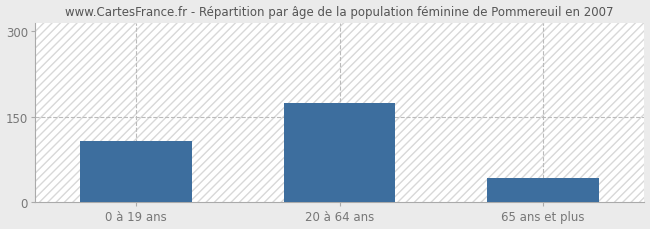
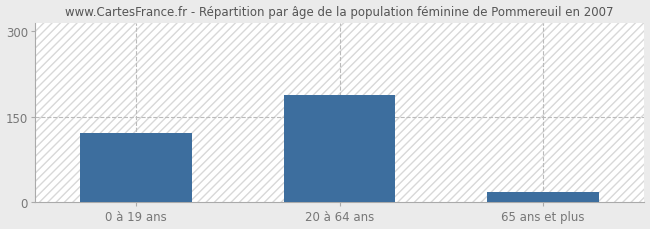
0 à 19 ans: 107 -> 122
20 à 64 ans: 175 -> 188
65 ans et plus: 42 -> 18
